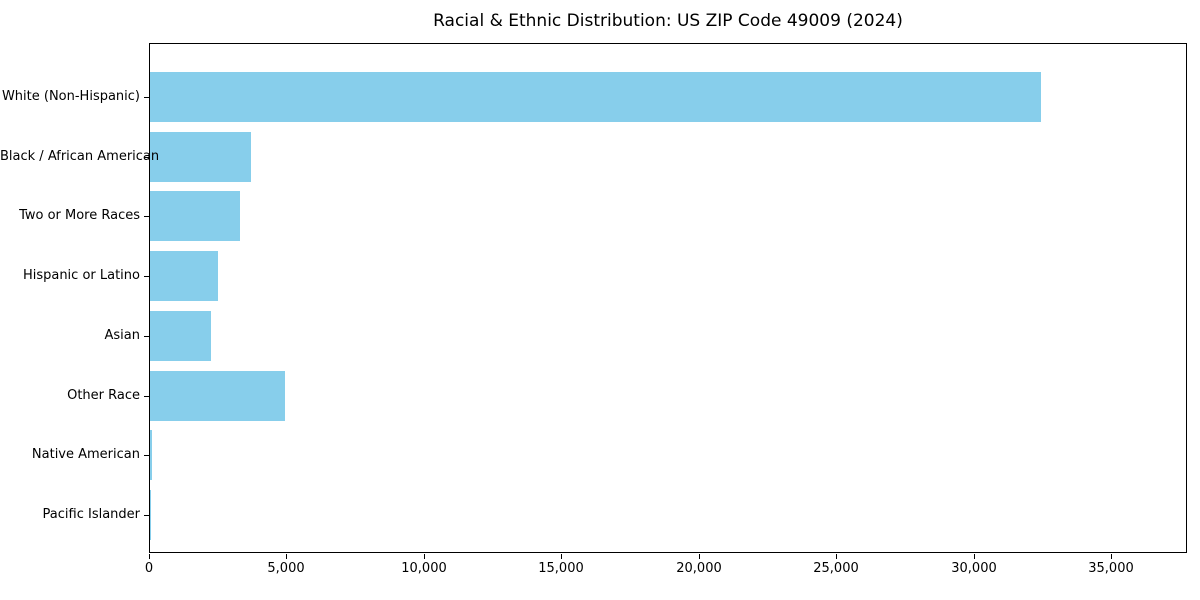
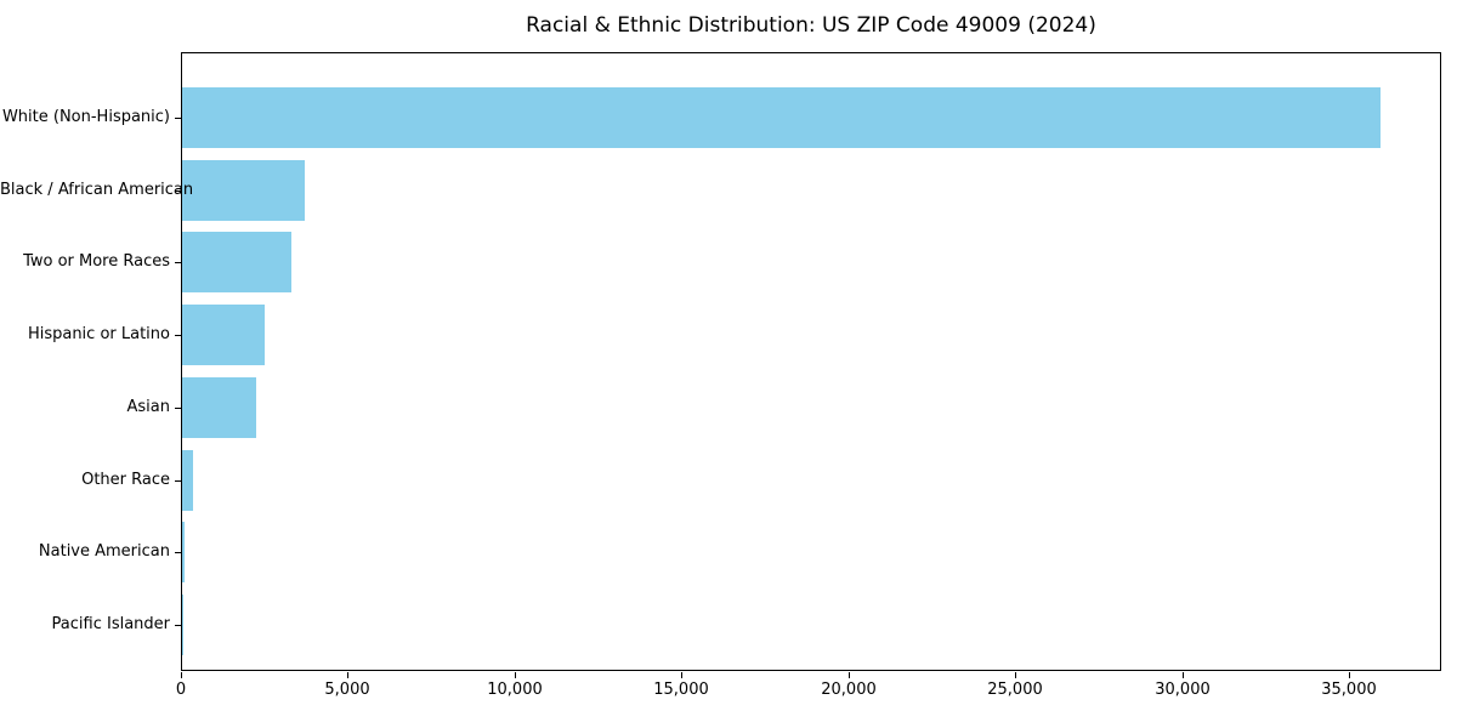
White (Non-Hispanic): 32400 -> 35900
Other Race: 4900 -> 300
